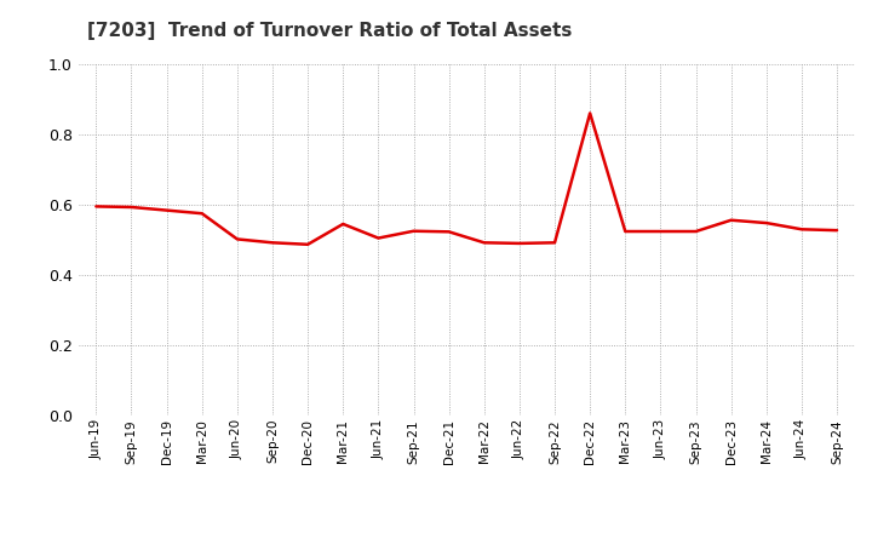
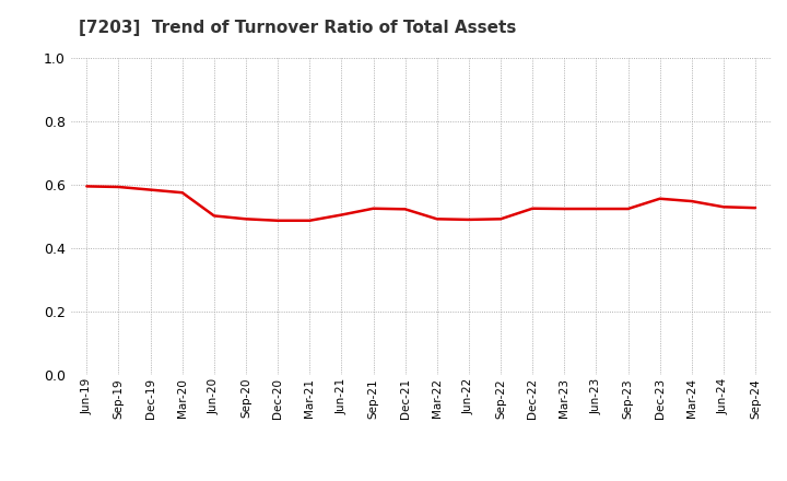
Mar-21: 0.545 -> 0.487
Dec-22: 0.860 -> 0.525
